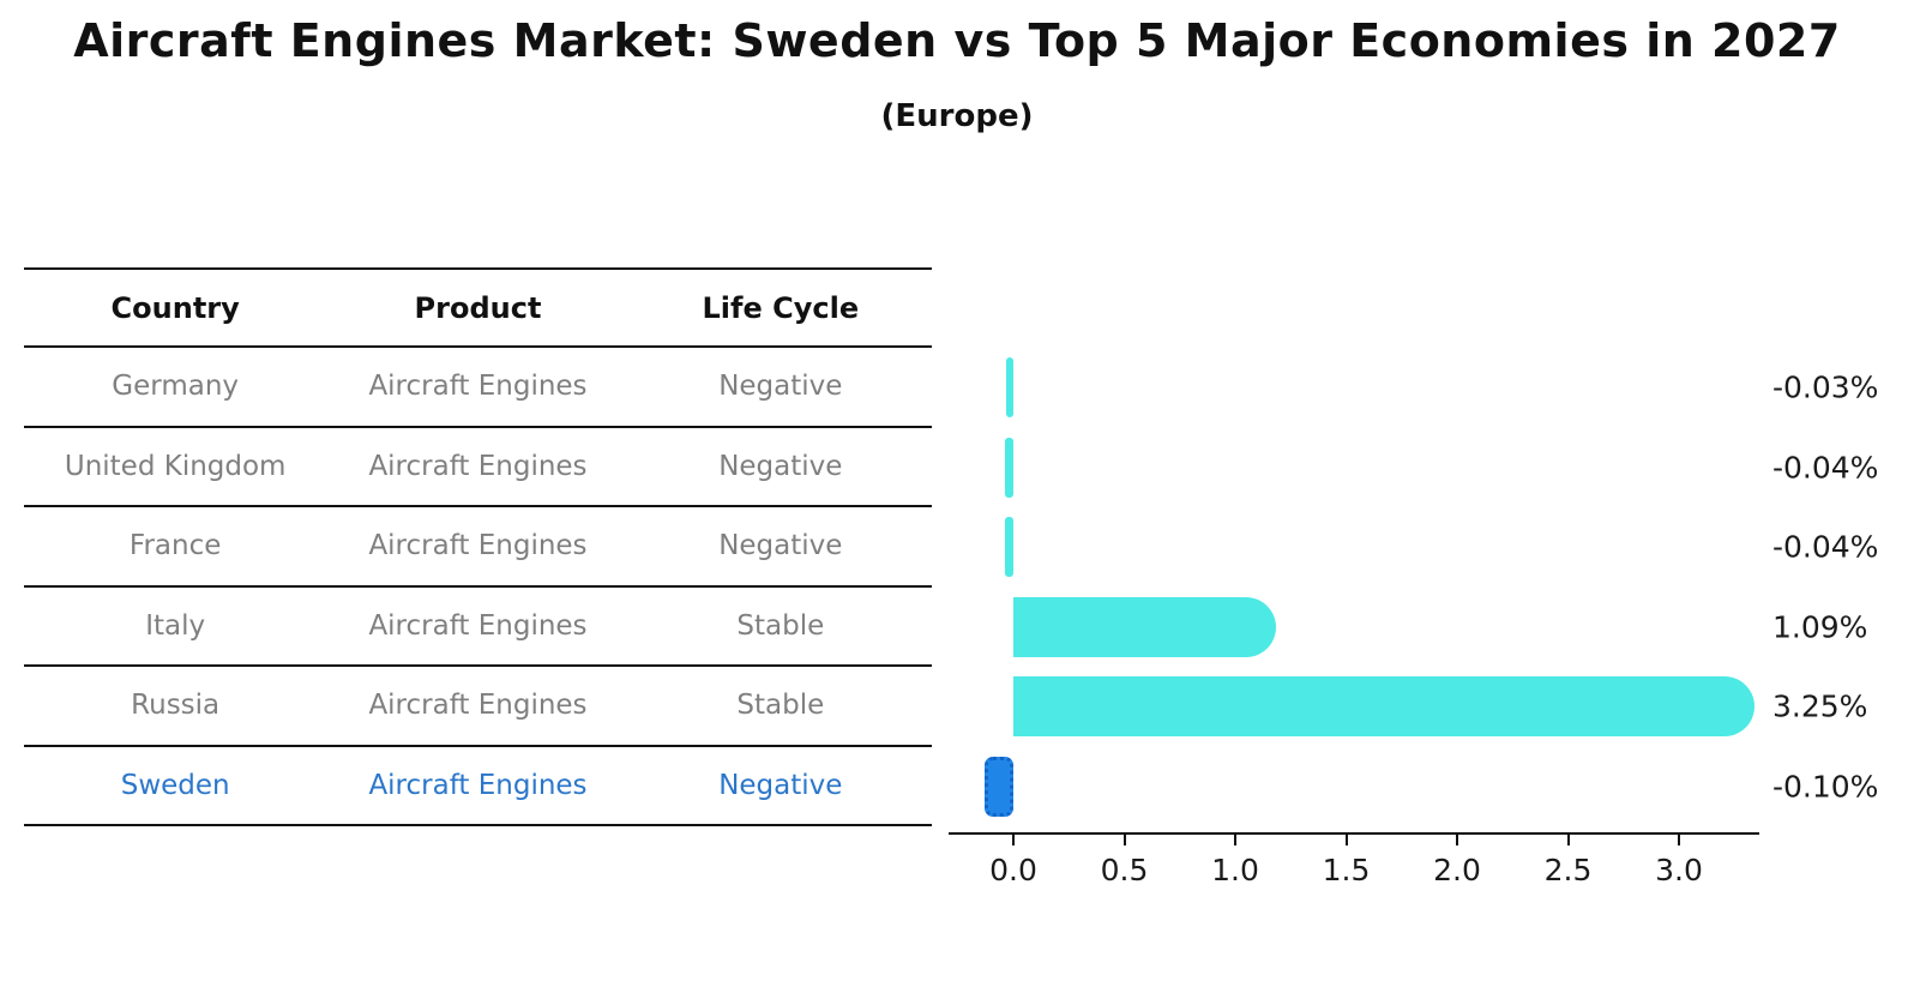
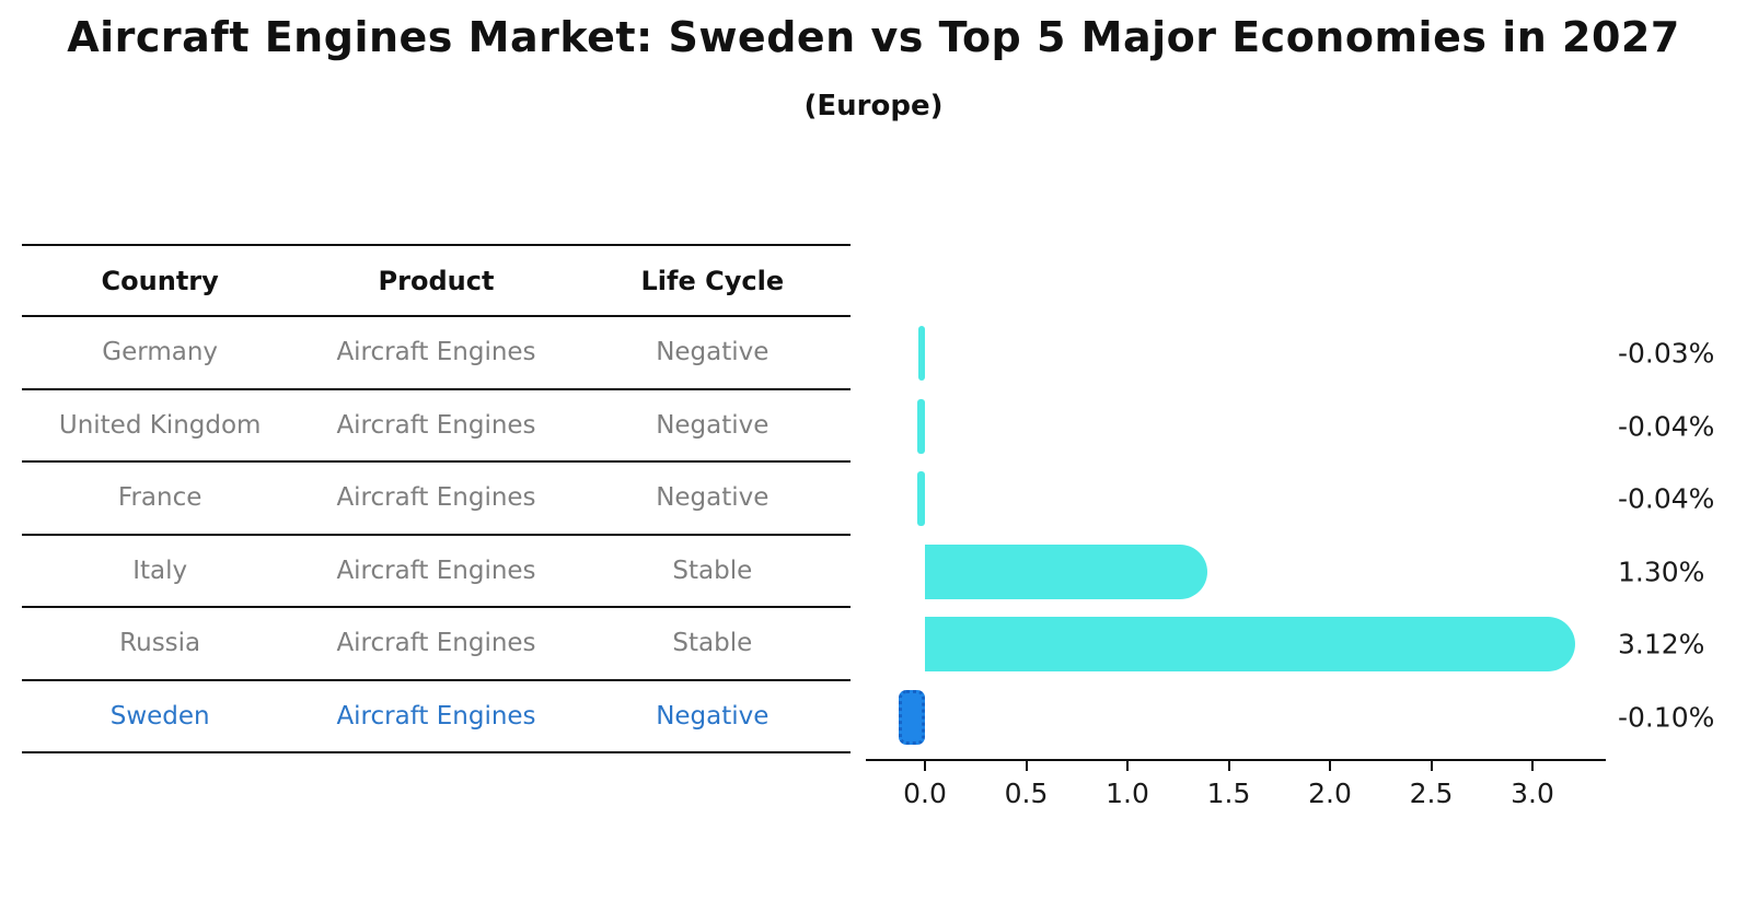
Italy: 1.09% -> 1.30%
Russia: 3.25% -> 3.12%
